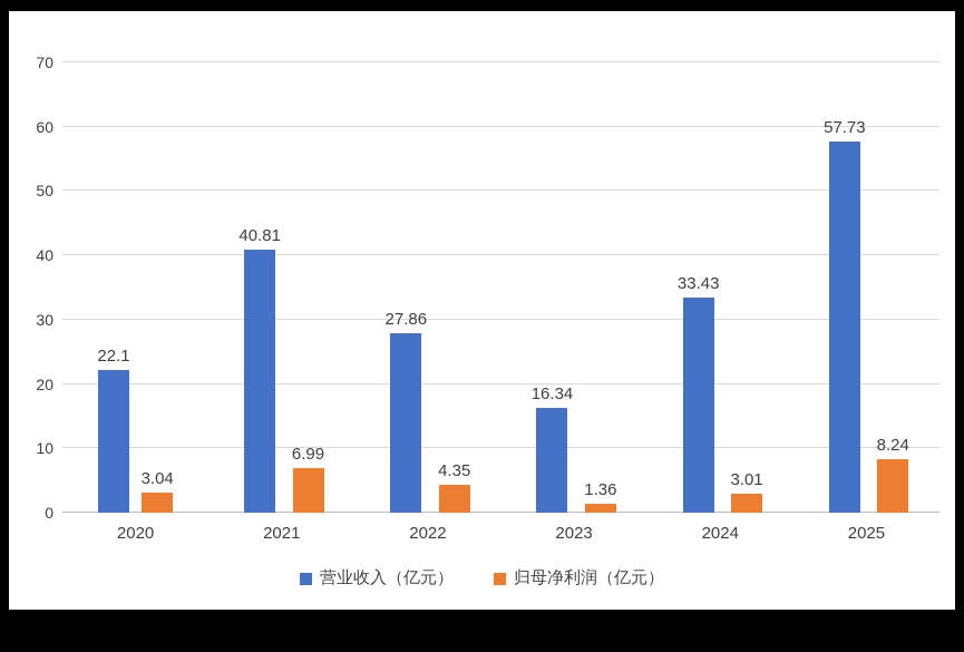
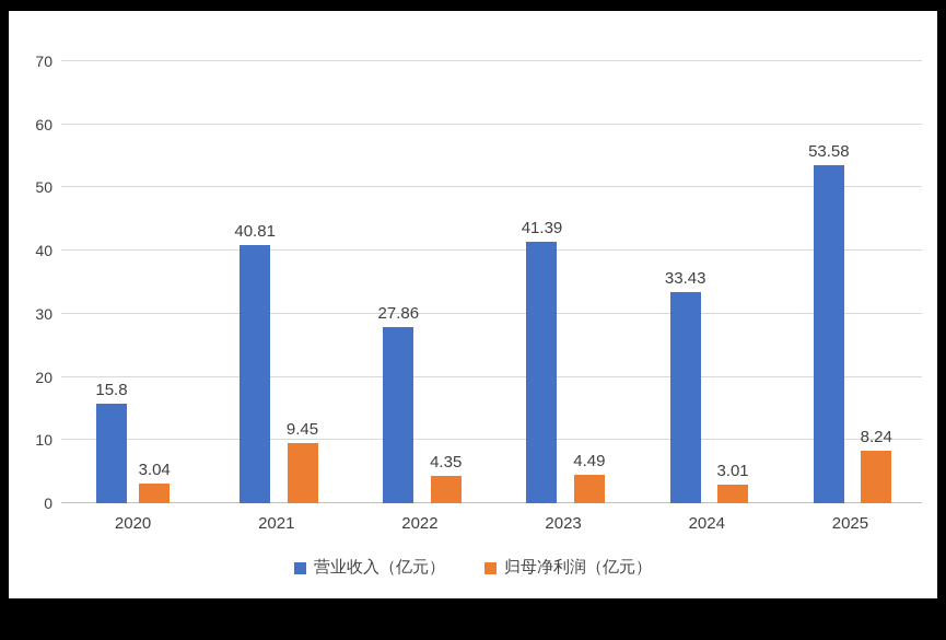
营业收入（亿元）/2020: 22.1 -> 15.8
归母净利润（亿元）/2021: 6.99 -> 9.45
营业收入（亿元）/2023: 16.34 -> 41.39
归母净利润（亿元）/2023: 1.36 -> 4.49
营业收入（亿元）/2025: 57.73 -> 53.58
